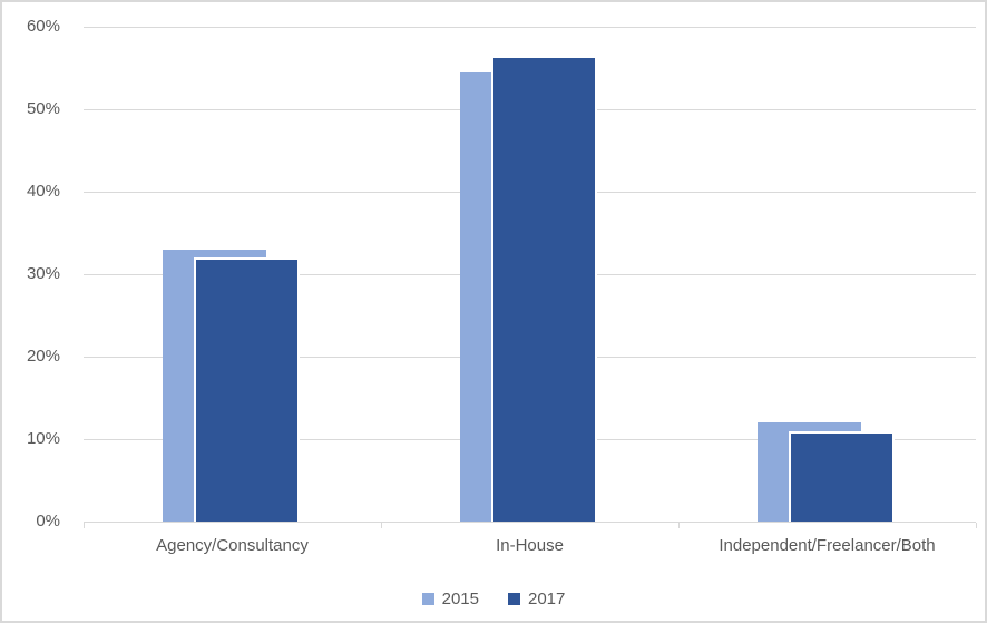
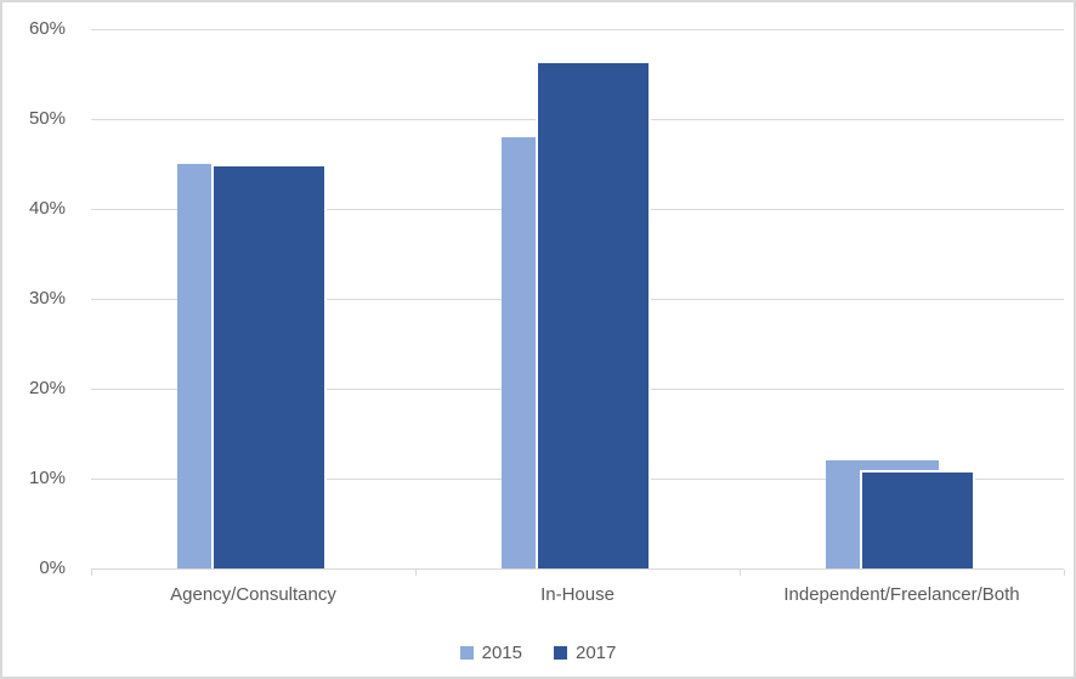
2015/Agency/Consultancy: 33% -> 45%
2017/Agency/Consultancy: 32% -> 45%
2015/In-House: 54% -> 48%
